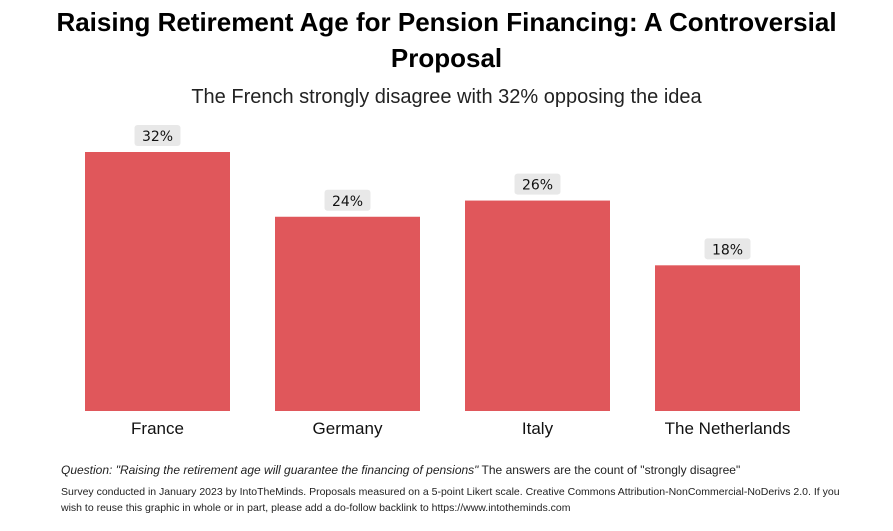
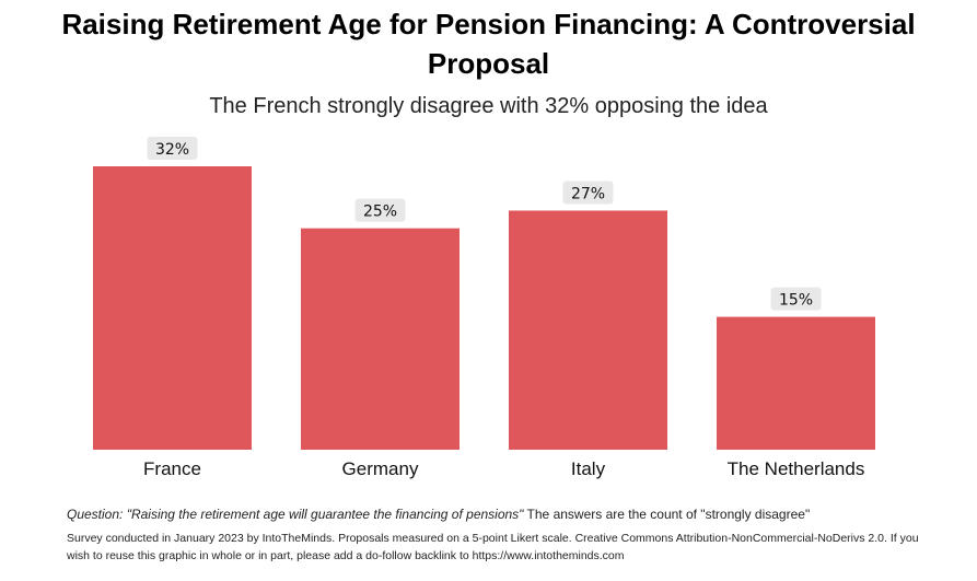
Germany: 24% -> 25%
Italy: 26% -> 27%
The Netherlands: 18% -> 15%
